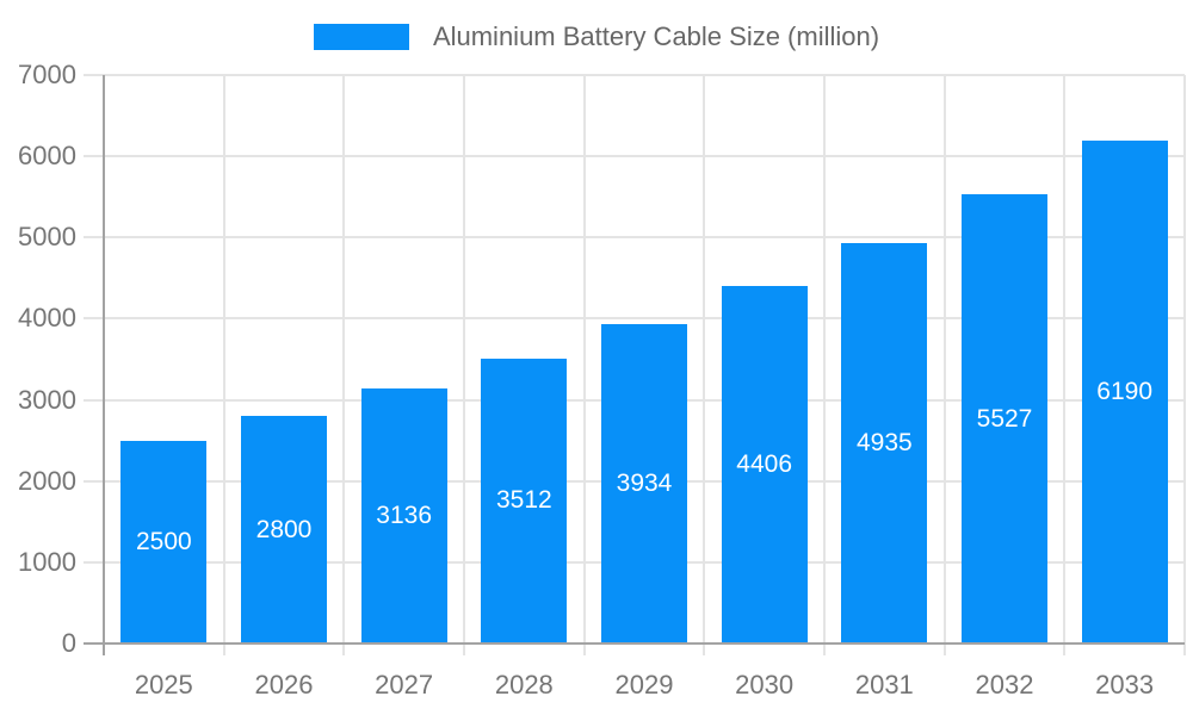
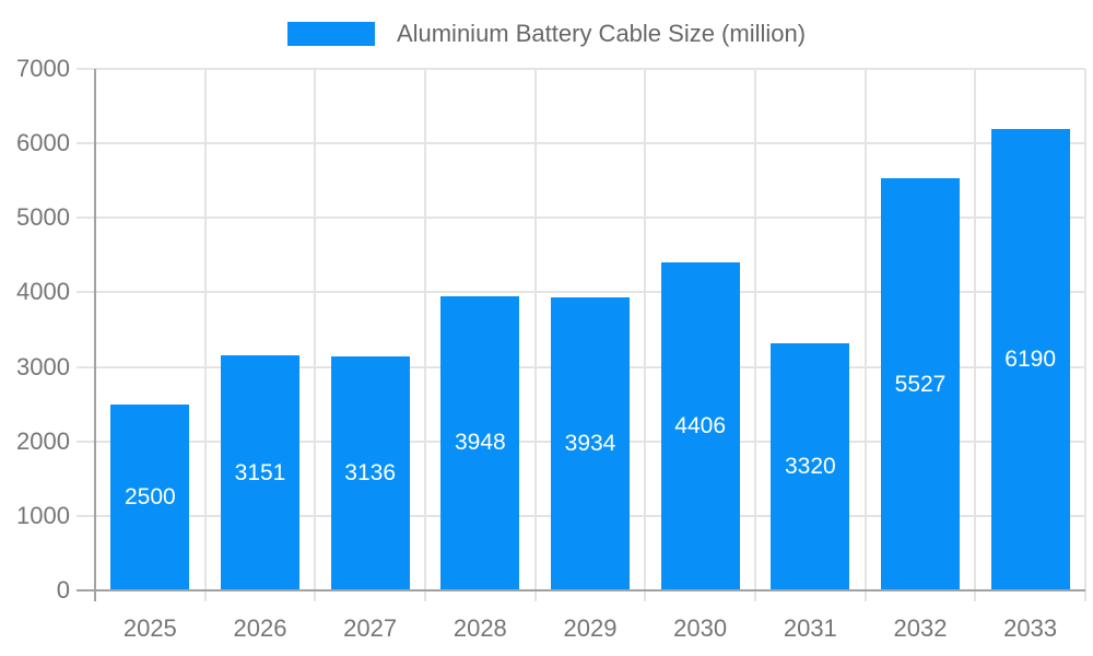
2026: 2800 -> 3151
2028: 3512 -> 3948
2031: 4935 -> 3320
